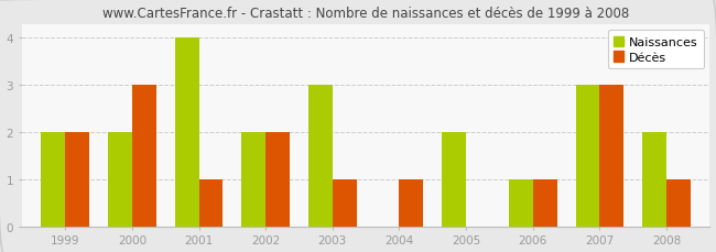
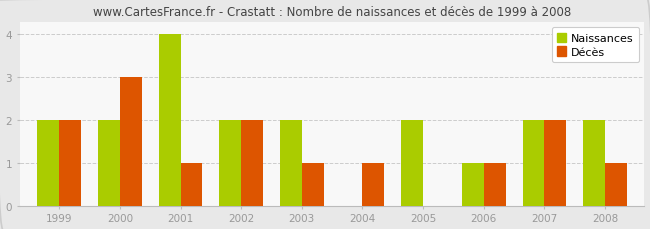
Naissances/2003: 3 -> 2
Naissances/2007: 3 -> 2
Décès/2007: 3 -> 2
